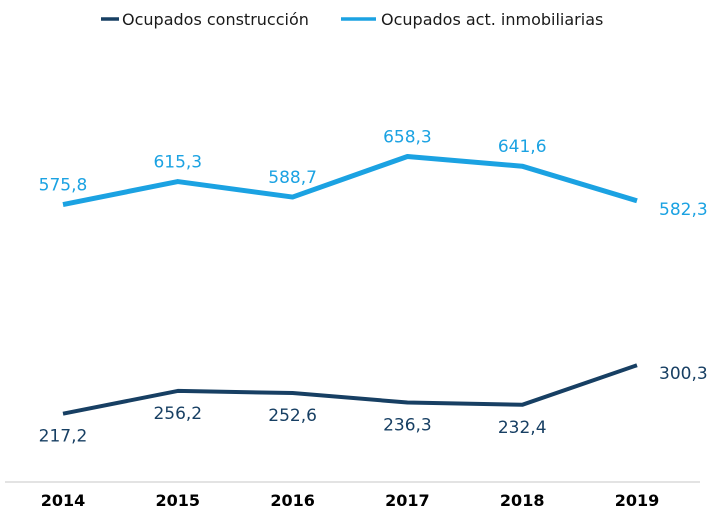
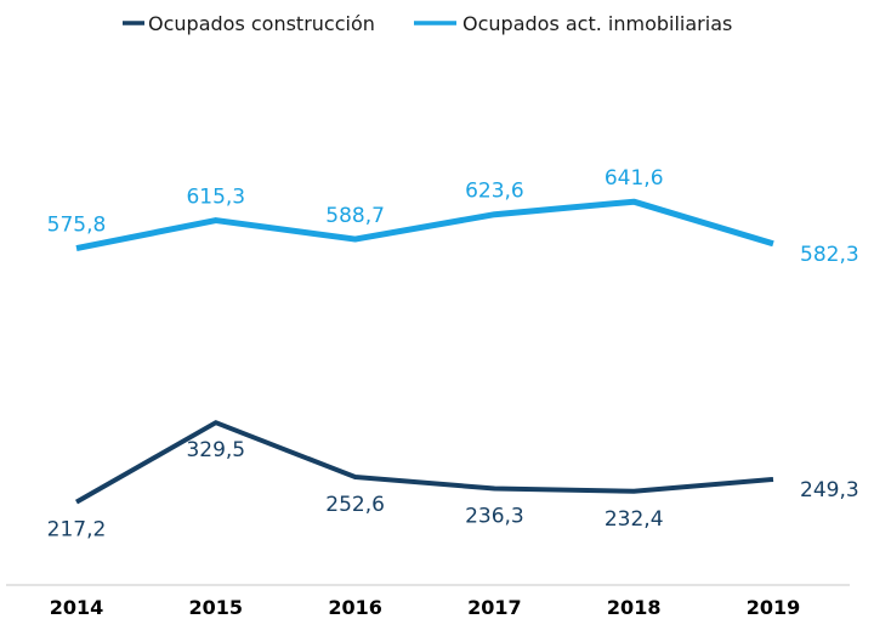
Ocupados construcción/2015: 256,2 -> 329,5
Ocupados act. inmobiliarias/2017: 658,3 -> 623,6
Ocupados construcción/2019: 300,3 -> 249,3
